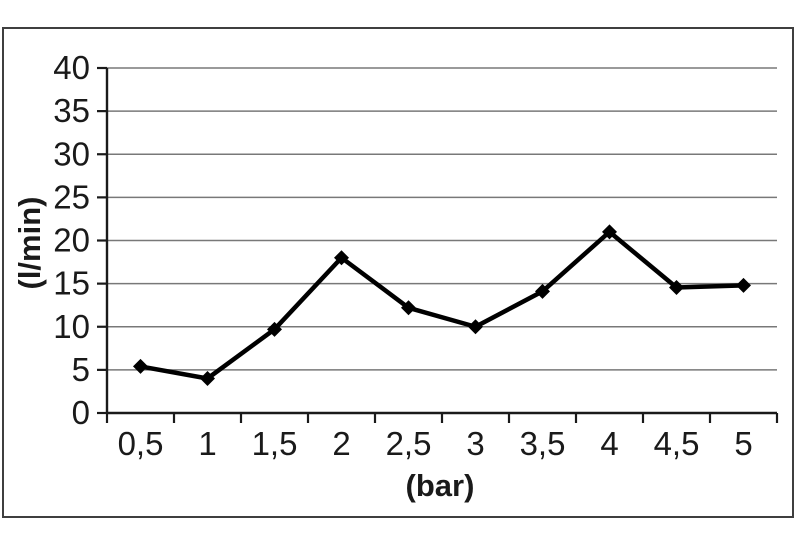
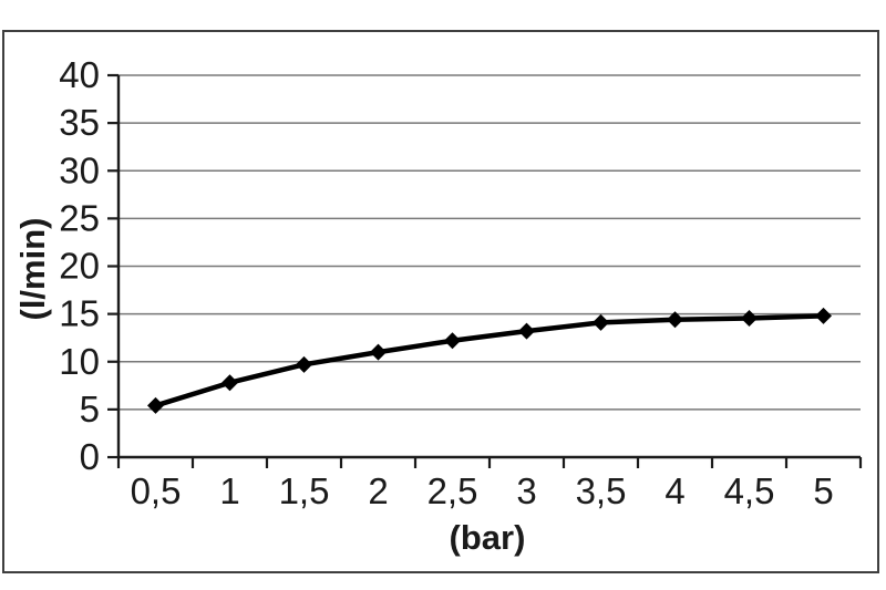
1: 4 -> 8
2: 18 -> 11
3: 10 -> 13
4: 21 -> 14
